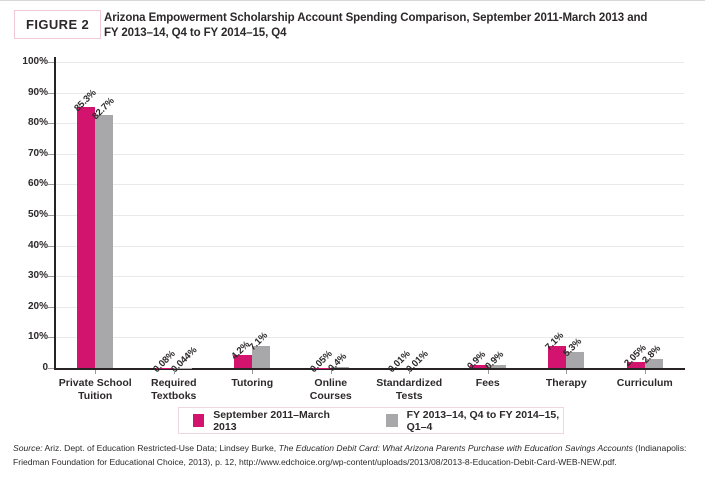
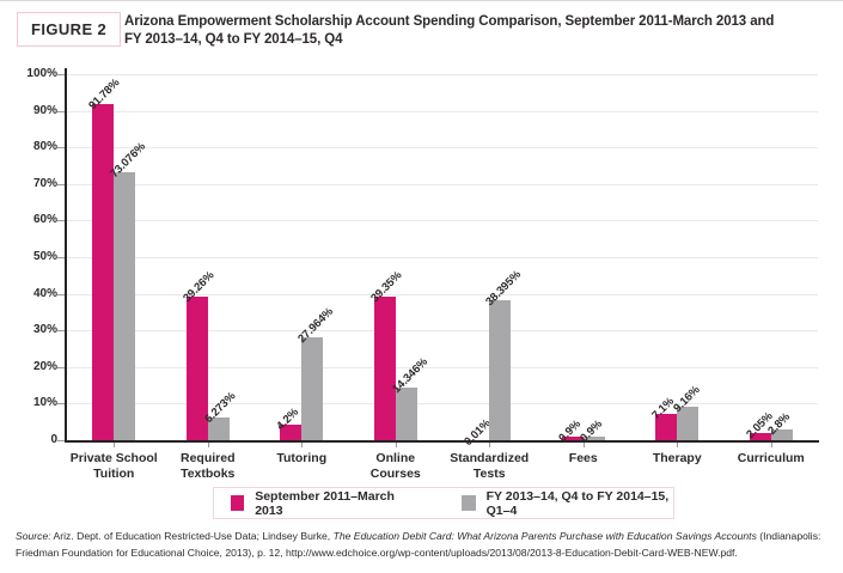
September 2011–March 2013/Private School Tuition: 85.3% -> 91.78%
FY 2013–14, Q4 to FY 2014–15, Q1–4/Private School Tuition: 82.7% -> 73.076%
September 2011–March 2013/Required Textboks: 0.08% -> 39.26%
FY 2013–14, Q4 to FY 2014–15, Q1–4/Required Textboks: 0.044% -> 6.273%
FY 2013–14, Q4 to FY 2014–15, Q1–4/Tutoring: 7.1% -> 27.964%
September 2011–March 2013/Online Courses: 0.05% -> 39.35%
FY 2013–14, Q4 to FY 2014–15, Q1–4/Online Courses: 0.4% -> 14.346%
FY 2013–14, Q4 to FY 2014–15, Q1–4/Standardized Tests: 0.01% -> 38.395%
FY 2013–14, Q4 to FY 2014–15, Q1–4/Therapy: 5.3% -> 9.16%
